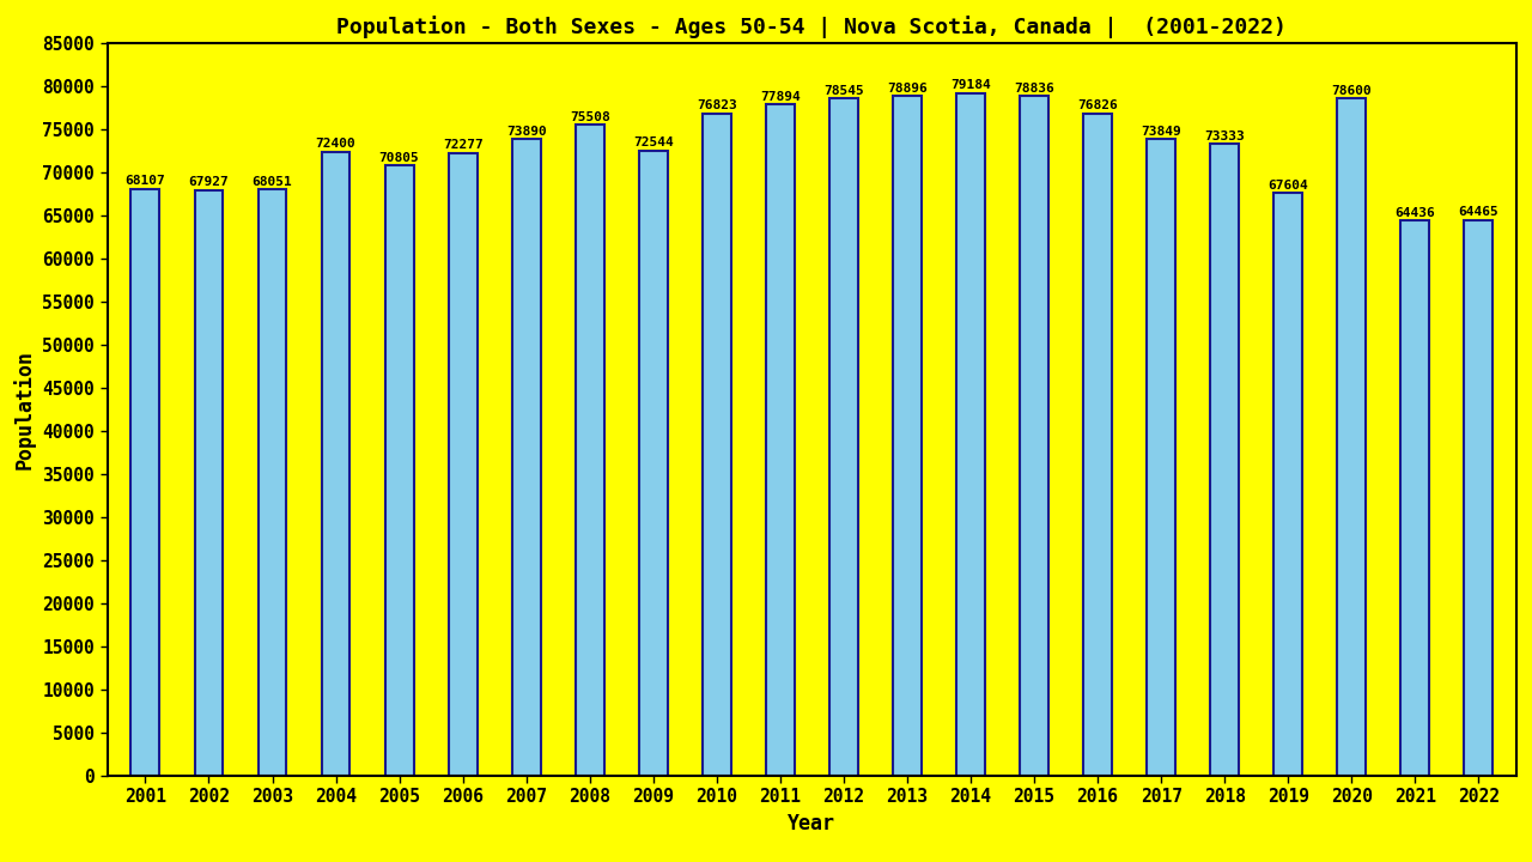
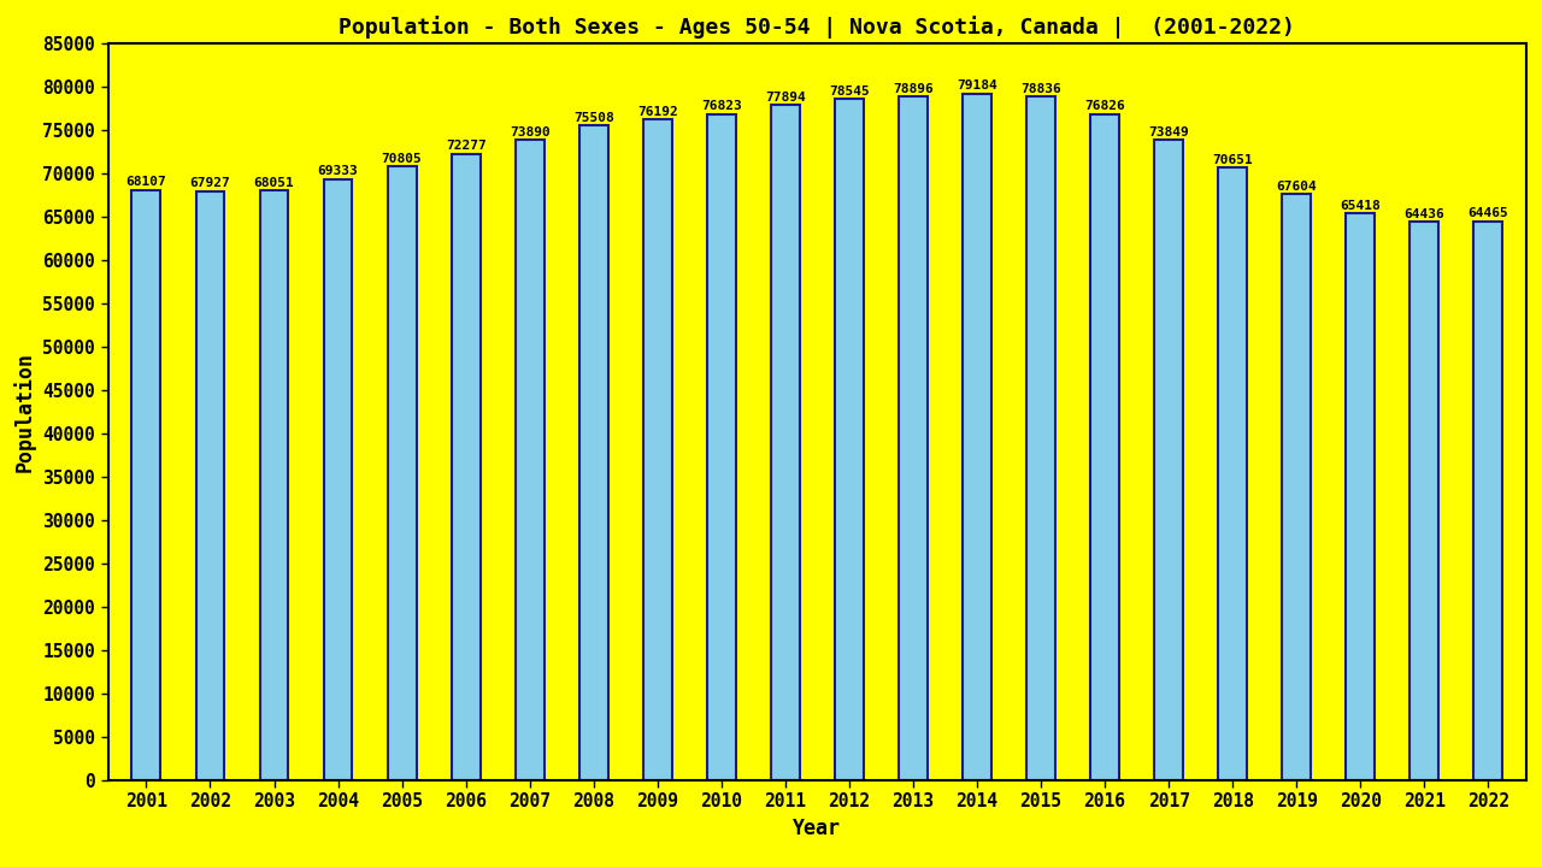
2004: 72400 -> 69333
2009: 72544 -> 76192
2018: 73333 -> 70651
2020: 78600 -> 65418
